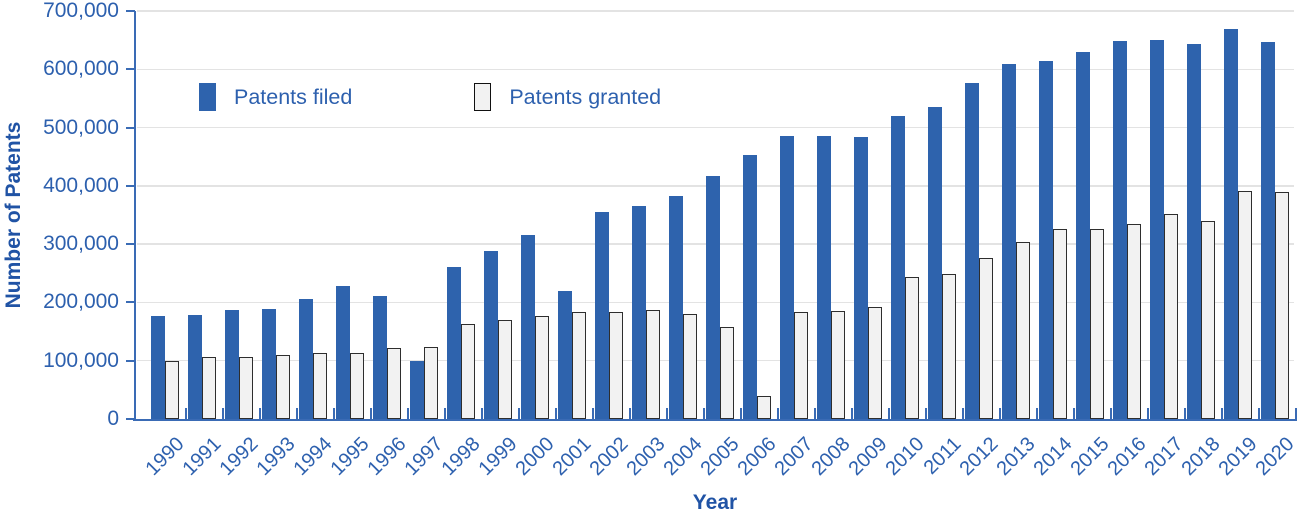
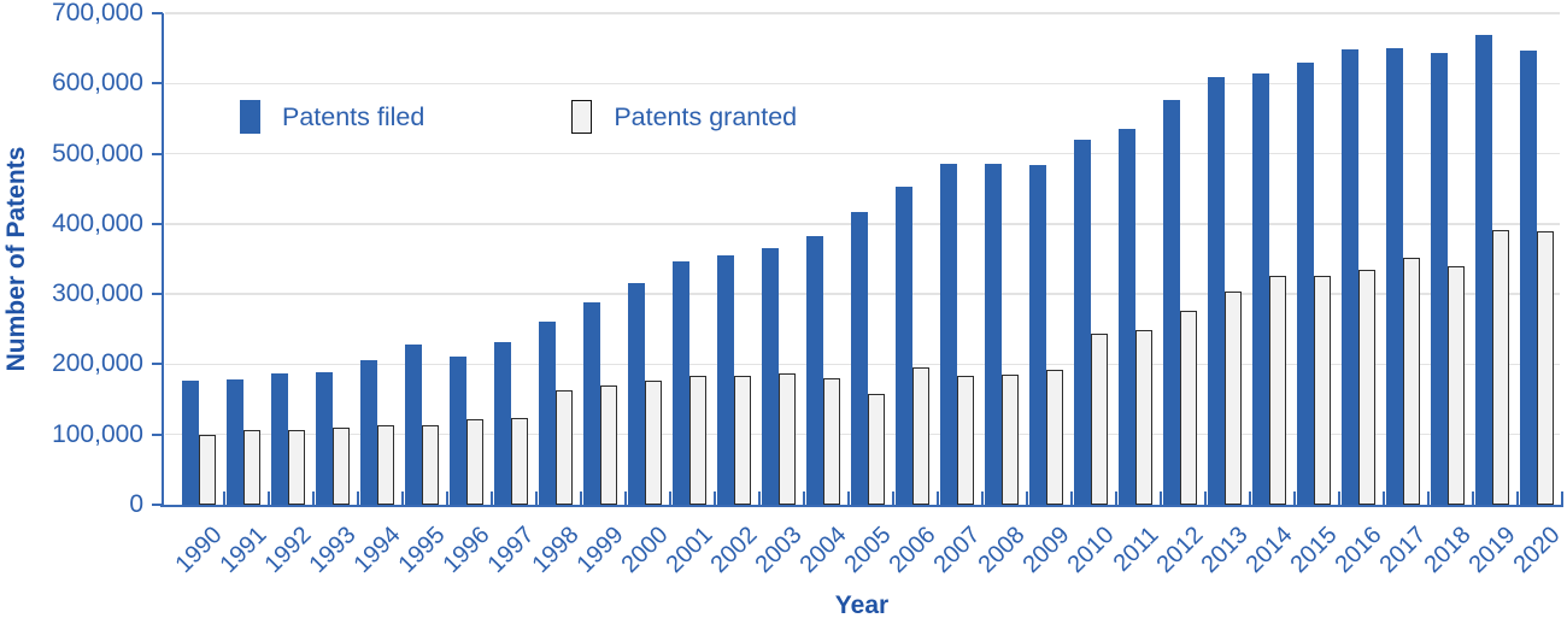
Patents filed/1997: 100000 -> 230000
Patents filed/2001: 220000 -> 350000
Patents granted/2006: 40000 -> 200000
